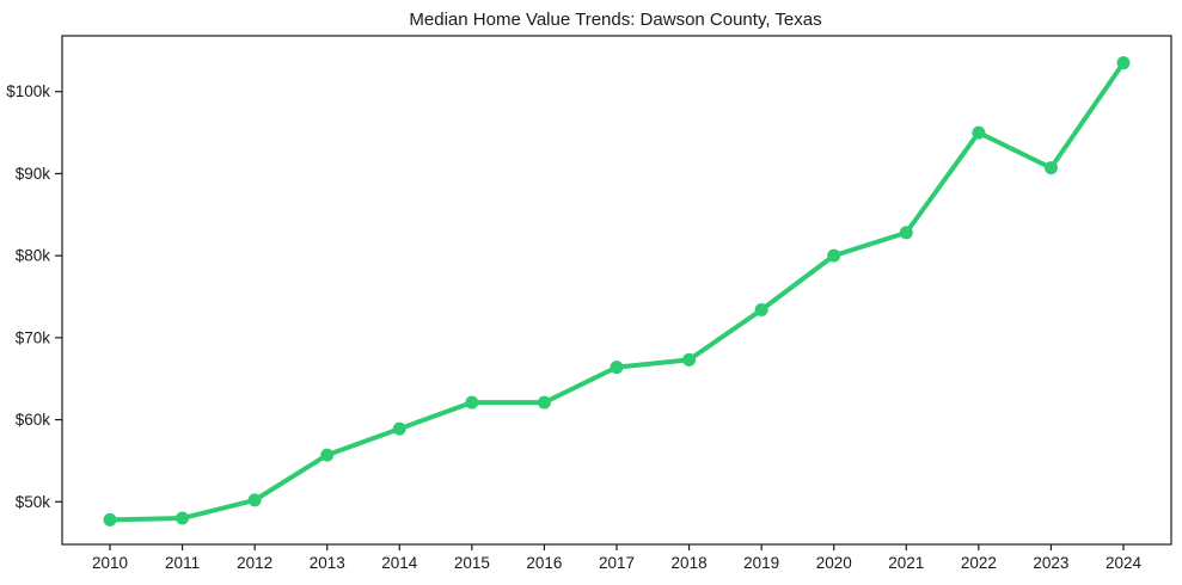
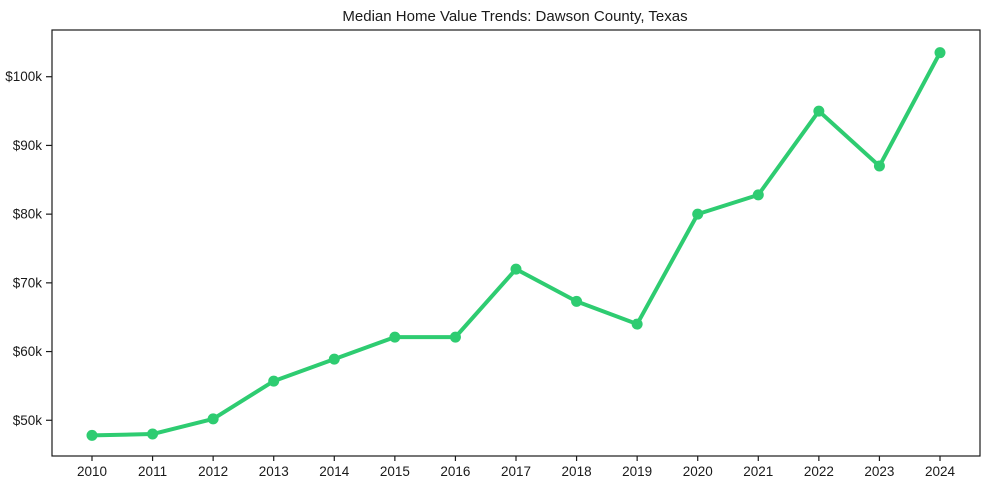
2017: $66k -> $72k
2019: $73k -> $64k
2023: $91k -> $87k
